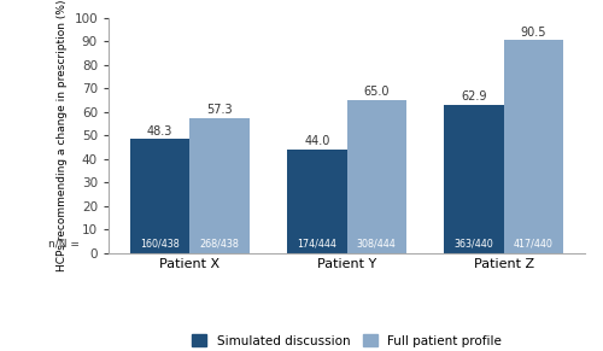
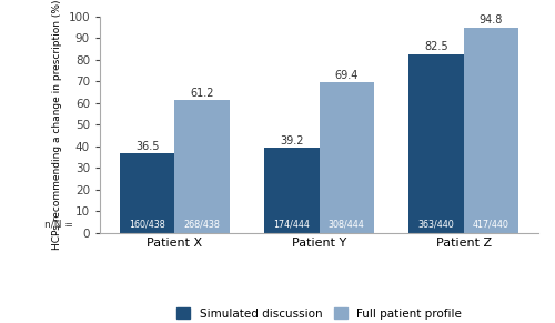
Simulated discussion/Patient X: 48.3 -> 36.5
Full patient profile/Patient X: 57.3 -> 61.2
Simulated discussion/Patient Y: 44.0 -> 39.2
Full patient profile/Patient Y: 65.0 -> 69.4
Simulated discussion/Patient Z: 62.9 -> 82.5
Full patient profile/Patient Z: 90.5 -> 94.8
